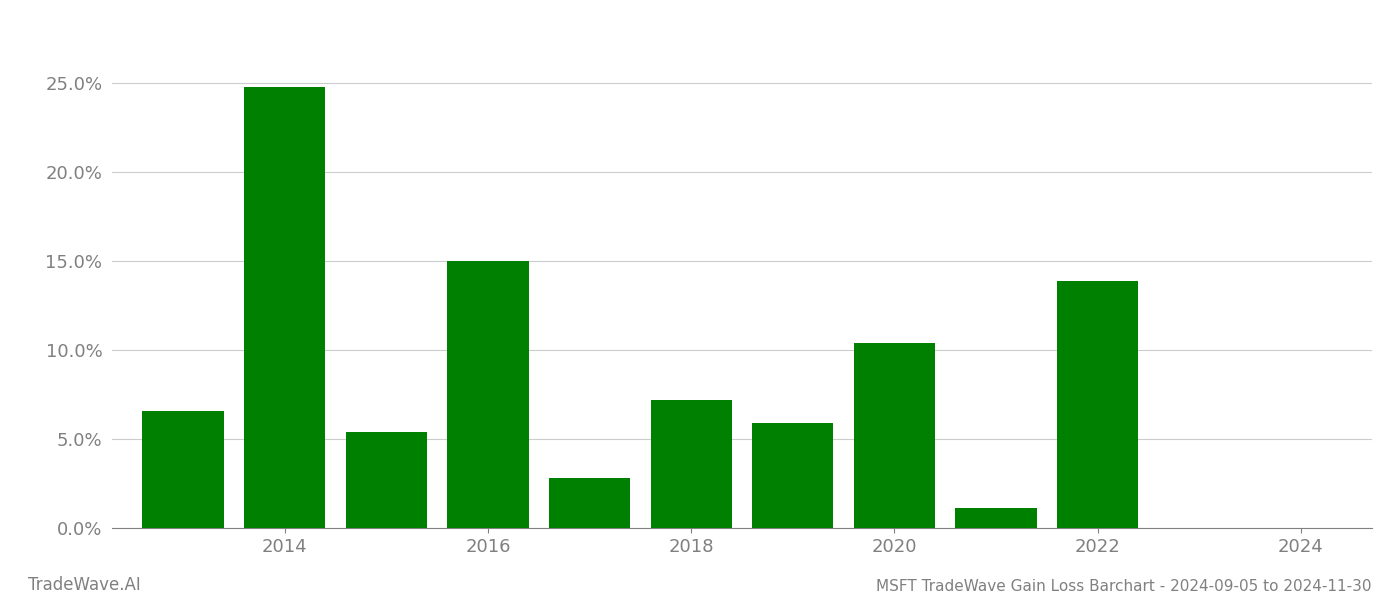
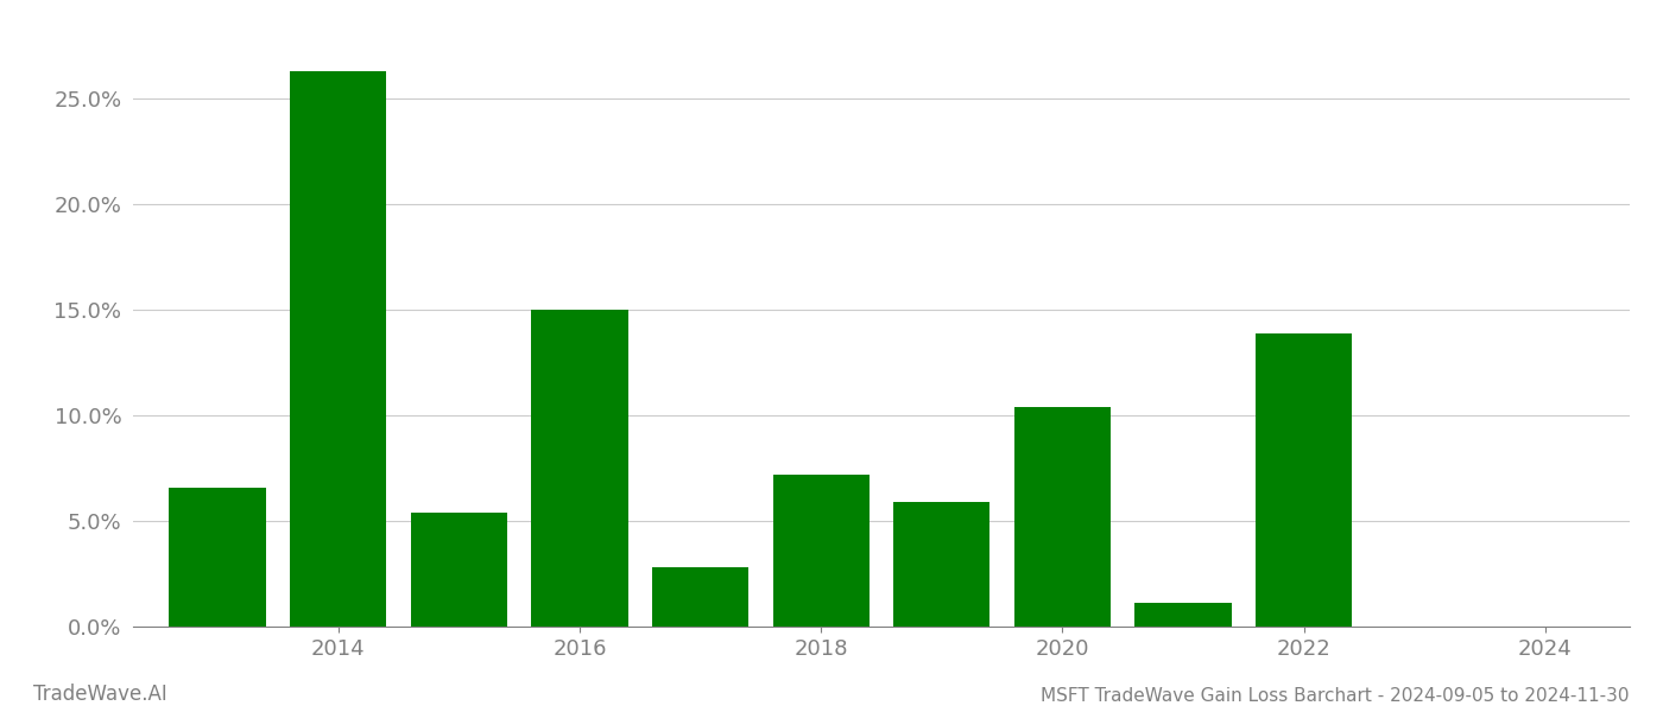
2014: 24.8% -> 26.3%
